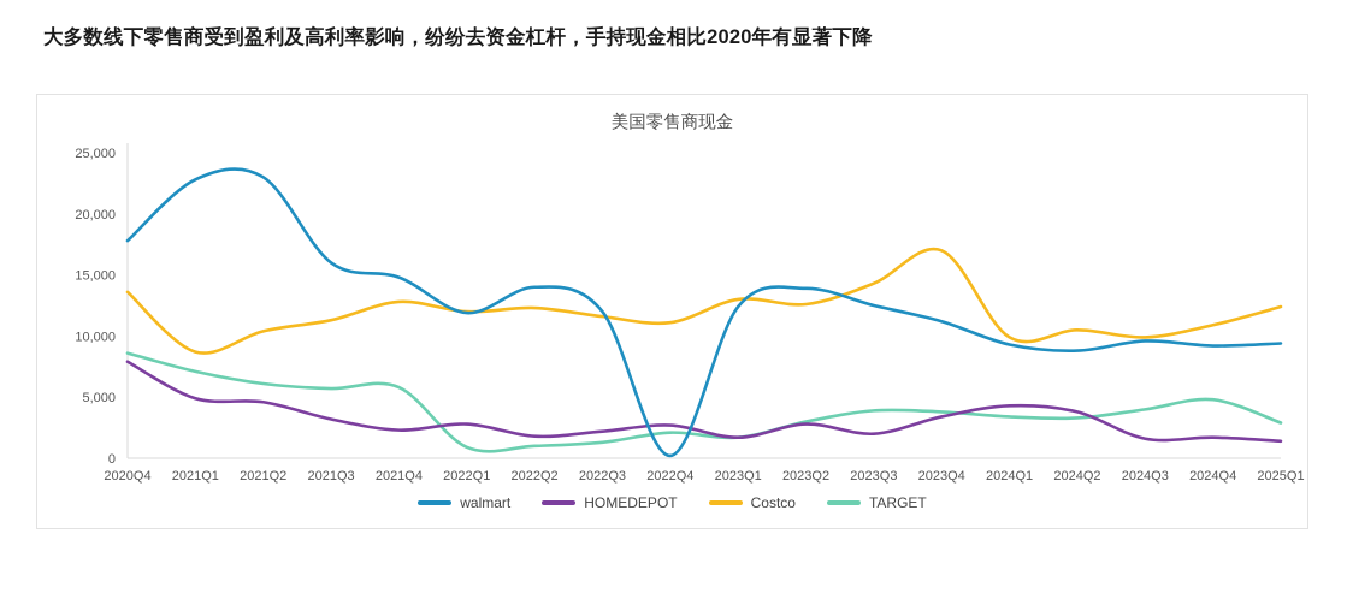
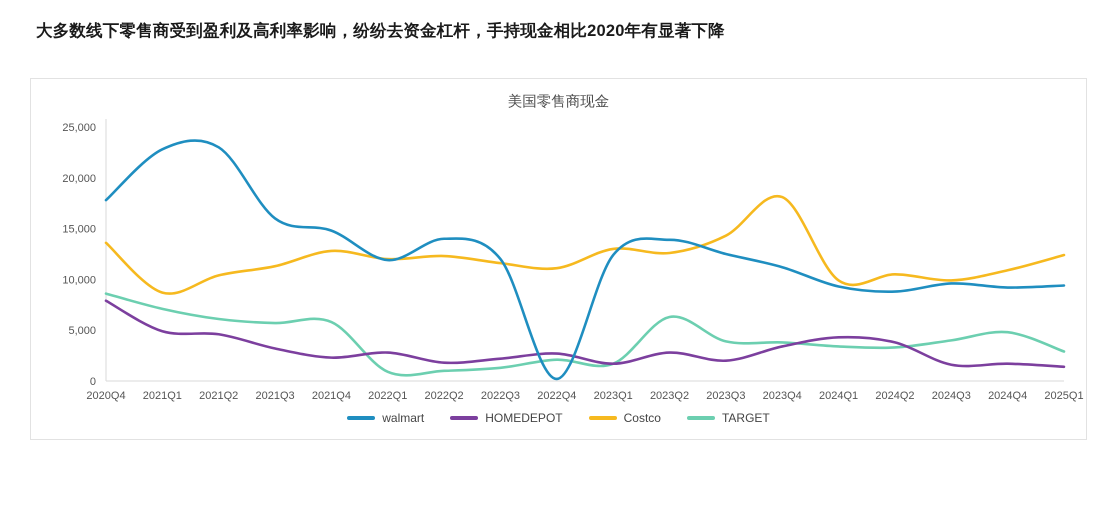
TARGET/2023Q2: 3000 -> 6300
Costco/2023Q4: 17000 -> 18100
